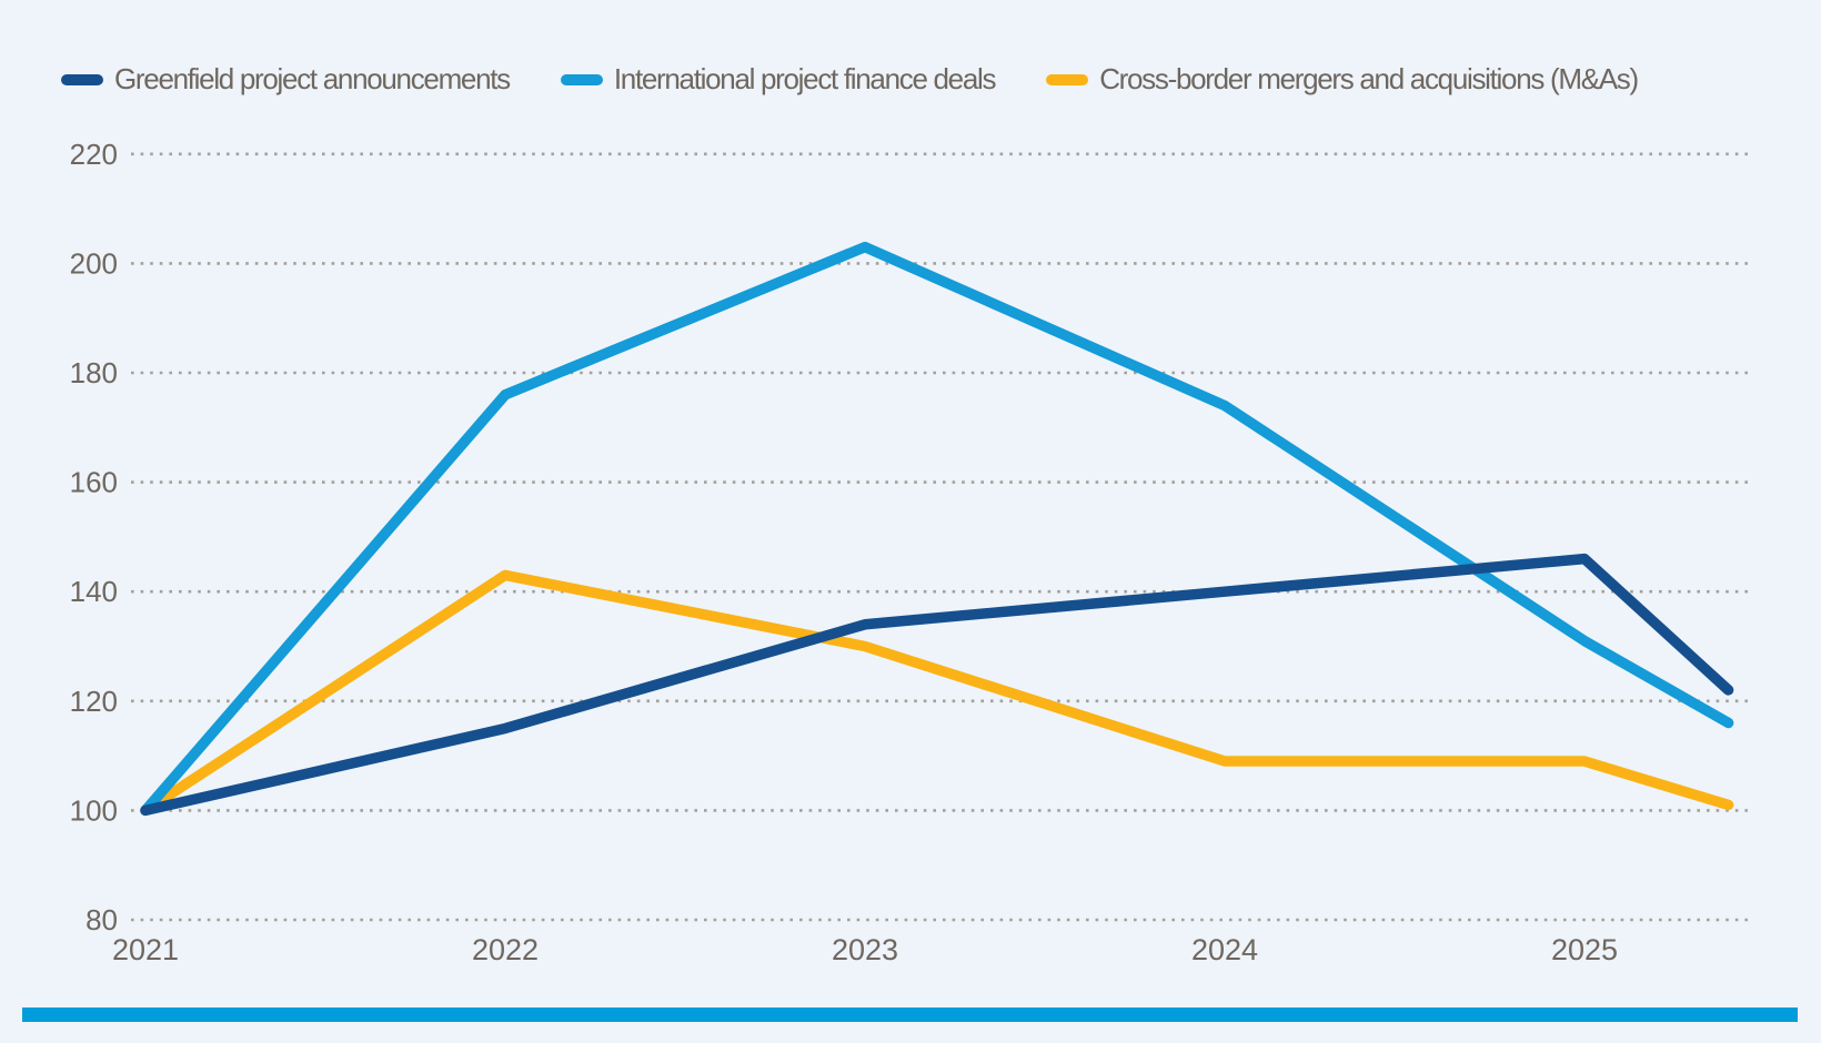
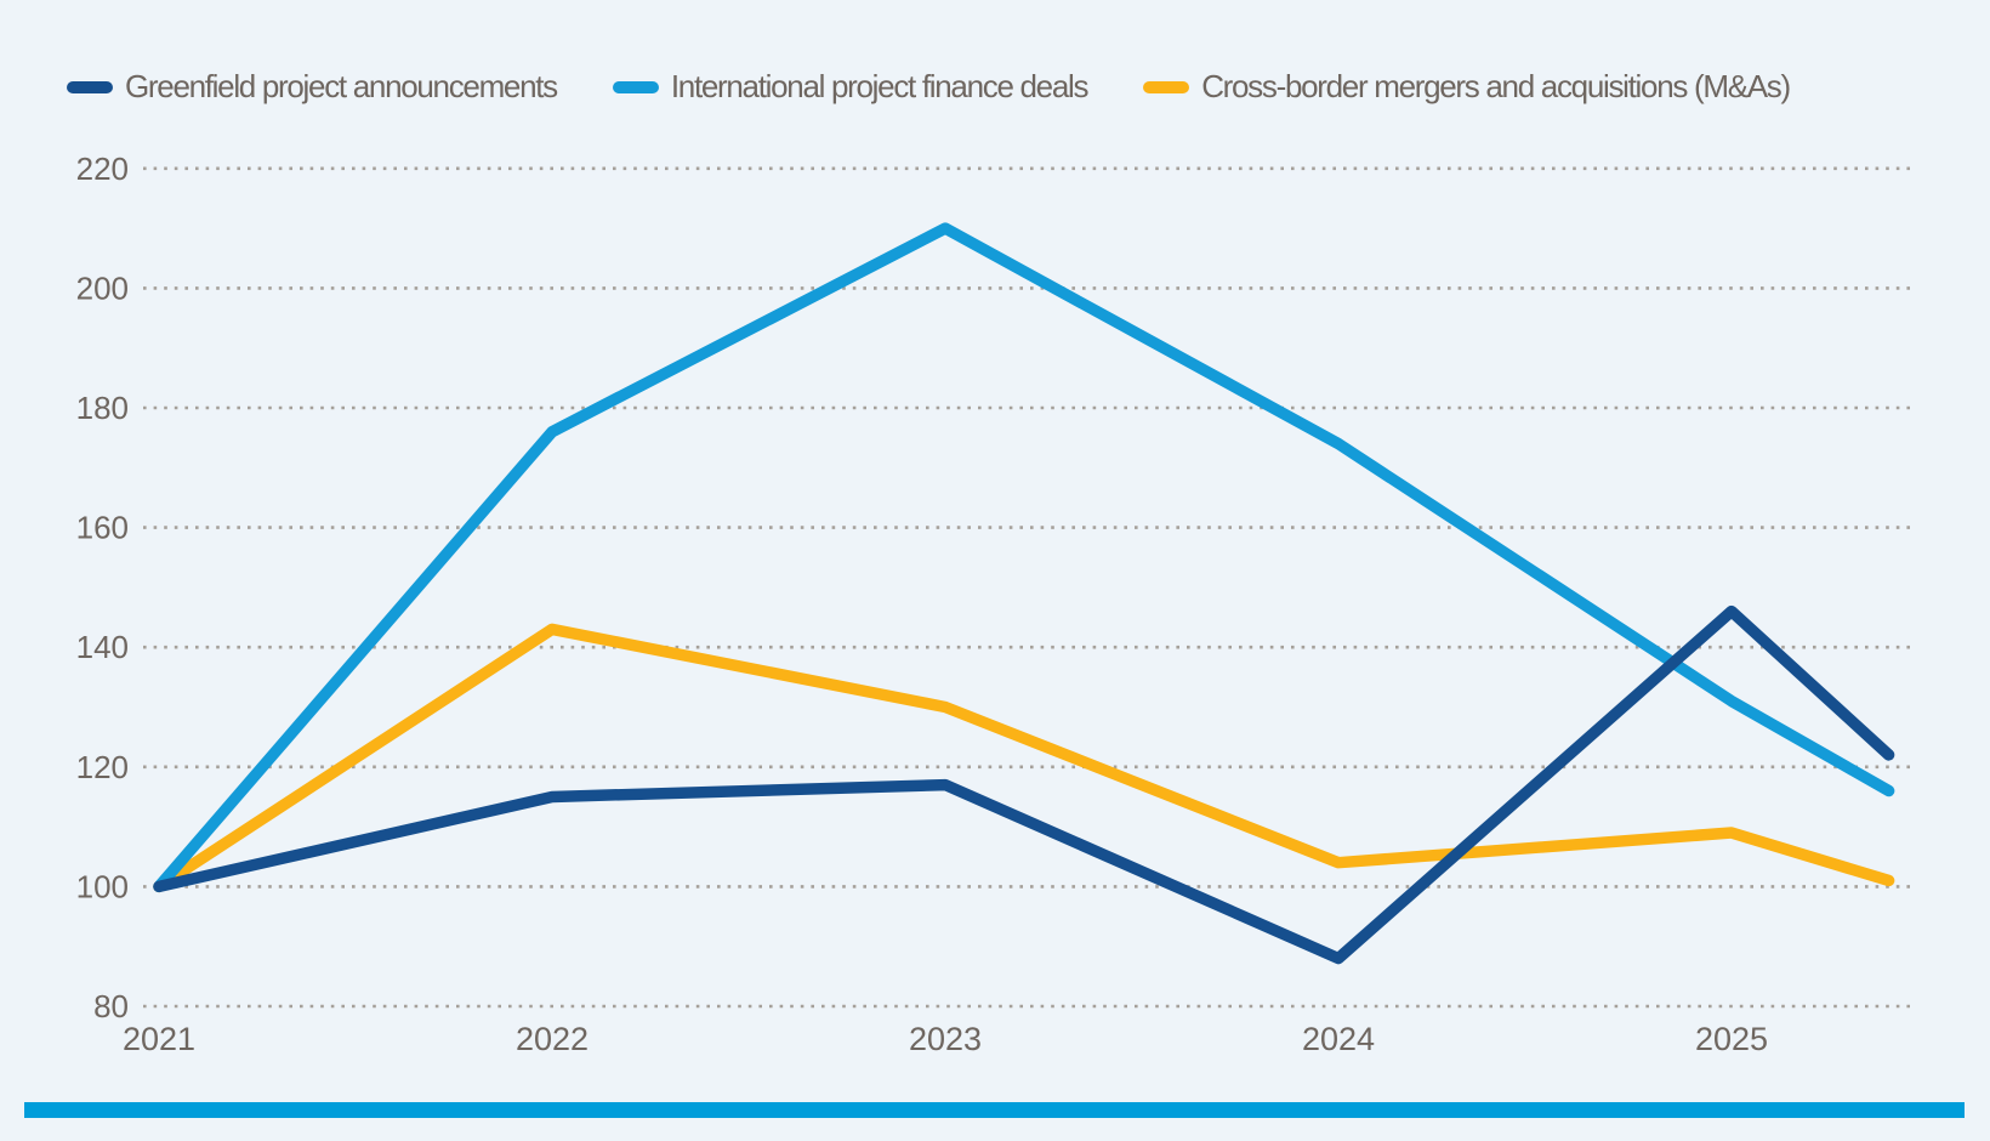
Greenfield project announcements/2023: 134 -> 117
International project finance deals/2023: 203 -> 210
Greenfield project announcements/2024: 140 -> 88
Cross-border mergers and acquisitions (M&As)/2024: 109 -> 104
